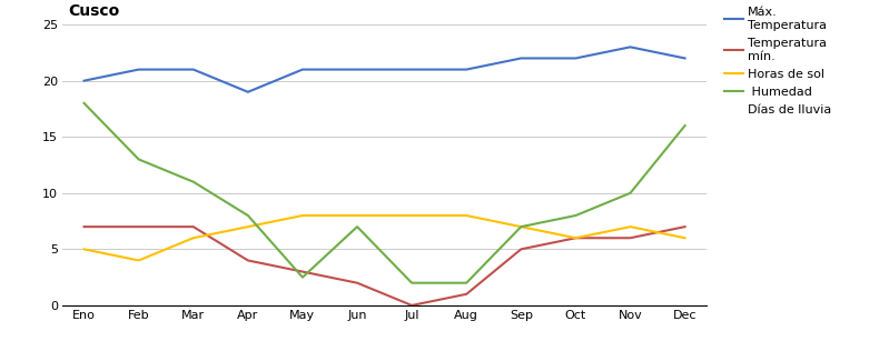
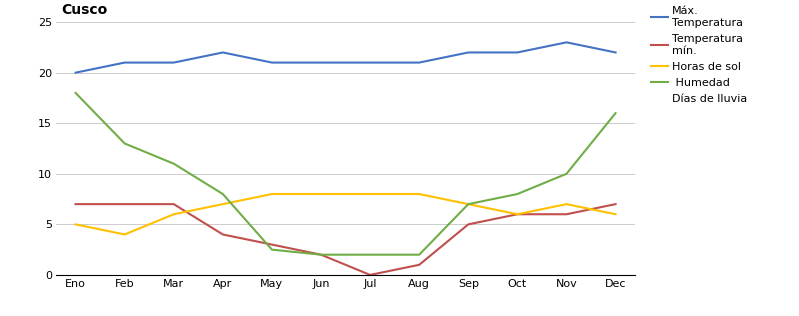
Máx. Temperatura/Apr: 19 -> 22
Humedad/Jun: 7.0 -> 2.0
